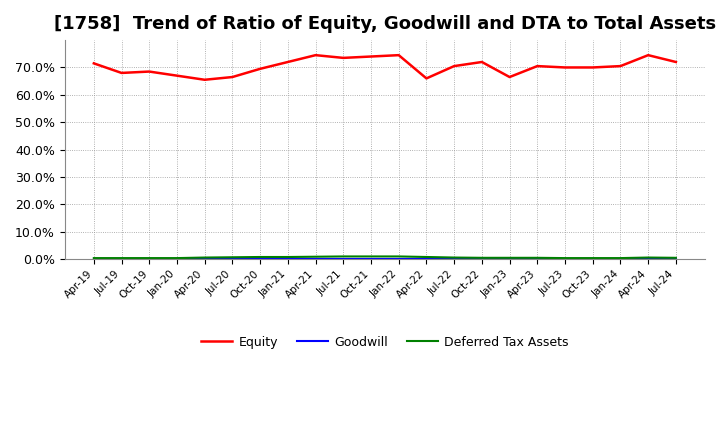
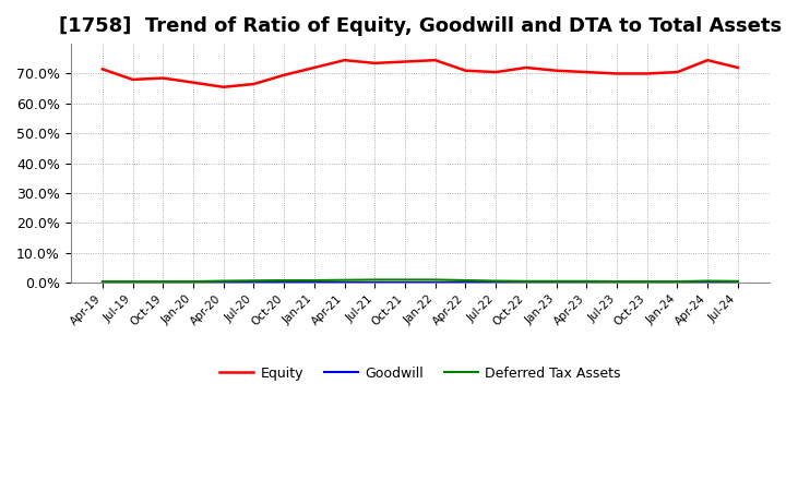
Equity/Apr-22: 66.0% -> 71.0%
Equity/Jan-23: 66.5% -> 71.0%
